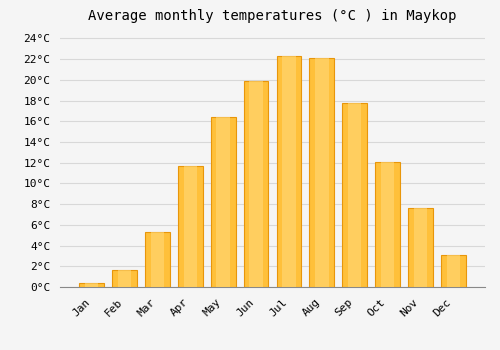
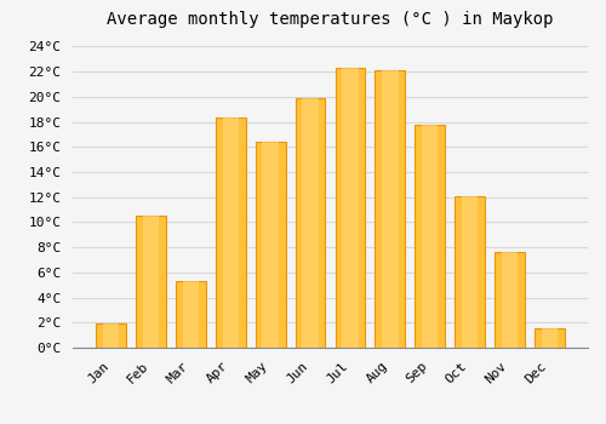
Jan: 0.4°C -> 1.9°C
Feb: 1.6°C -> 10.5°C
Apr: 11.7°C -> 18.3°C
Dec: 3.1°C -> 1.5°C
